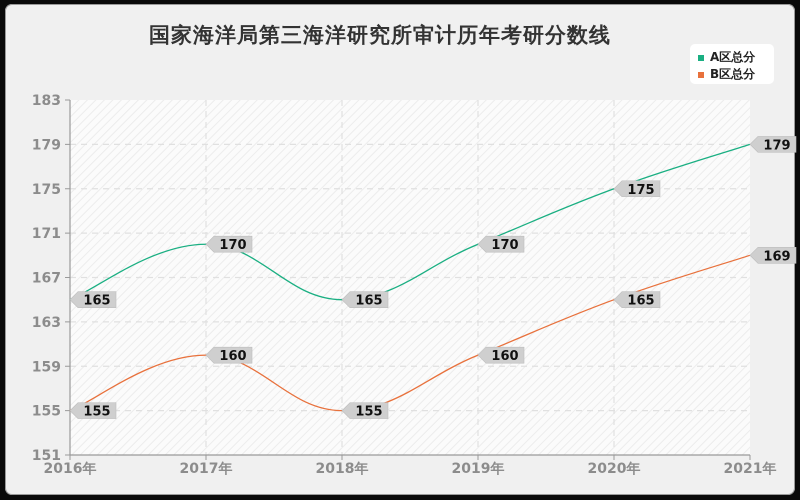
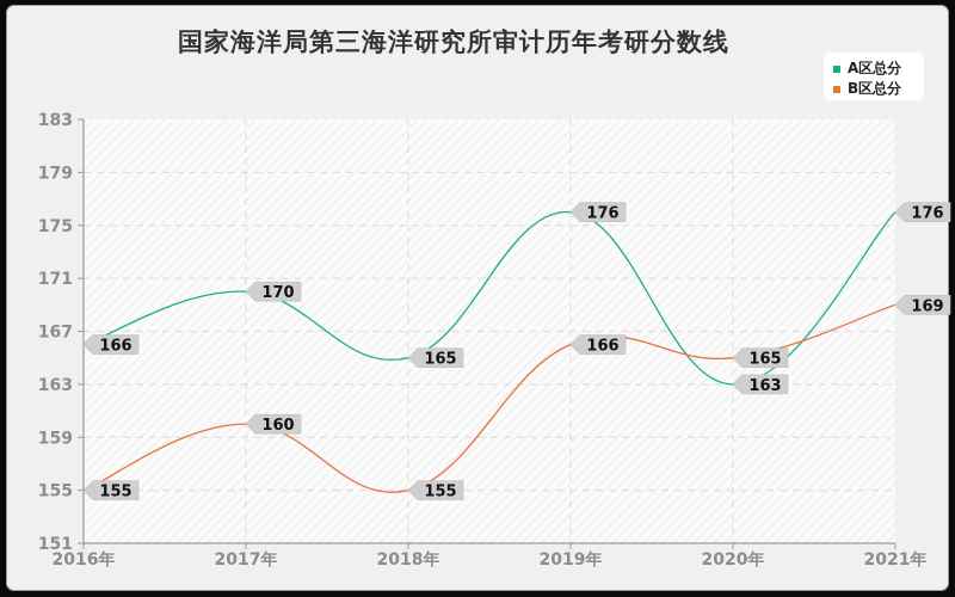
A区总分/2016年: 165 -> 166
A区总分/2019年: 170 -> 176
B区总分/2019年: 160 -> 166
A区总分/2020年: 175 -> 163
A区总分/2021年: 179 -> 176
